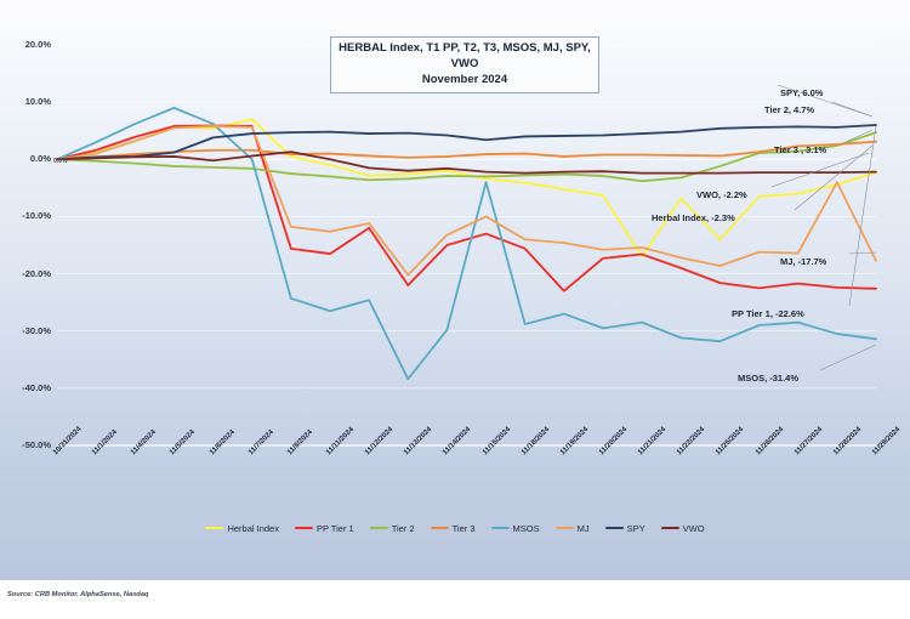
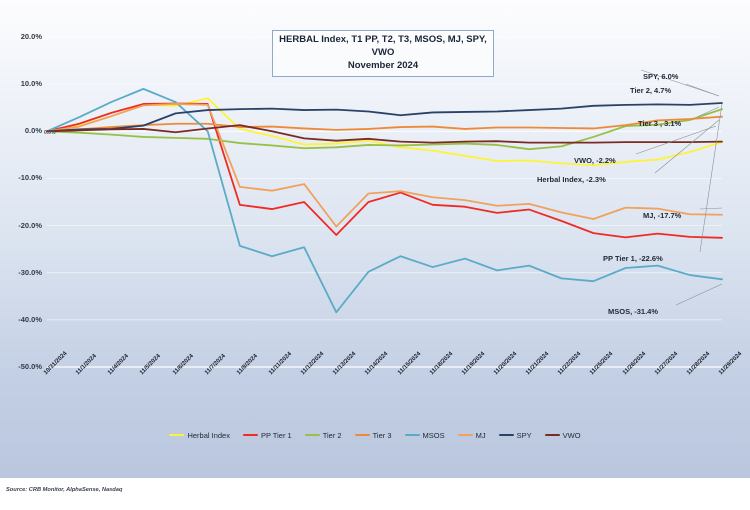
PP Tier 1/11/12/2024: -12% -> -15%
MSOS/11/15/2024: -4% -> -26%
MJ/11/15/2024: -10% -> -13%
PP Tier 1/11/19/2024: -23% -> -16%
Herbal Index/11/21/2024: -17% -> -6%
Herbal Index/11/25/2024: -14% -> -7%
MJ/11/28/2024: -4% -> -18%
